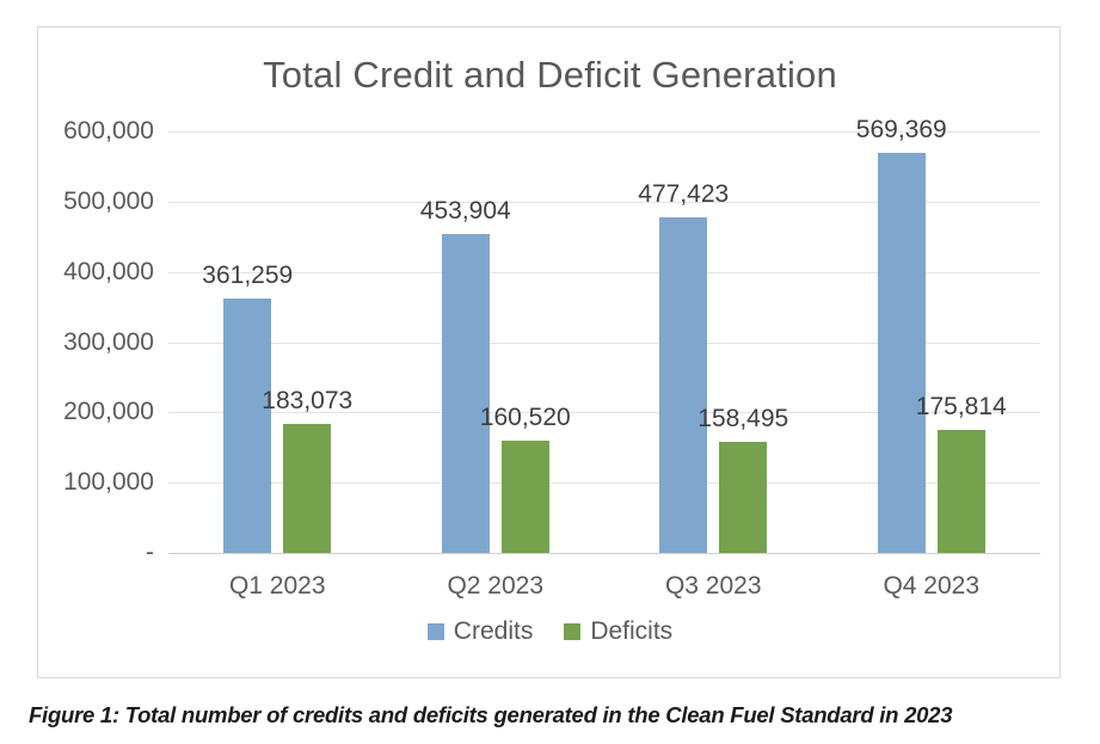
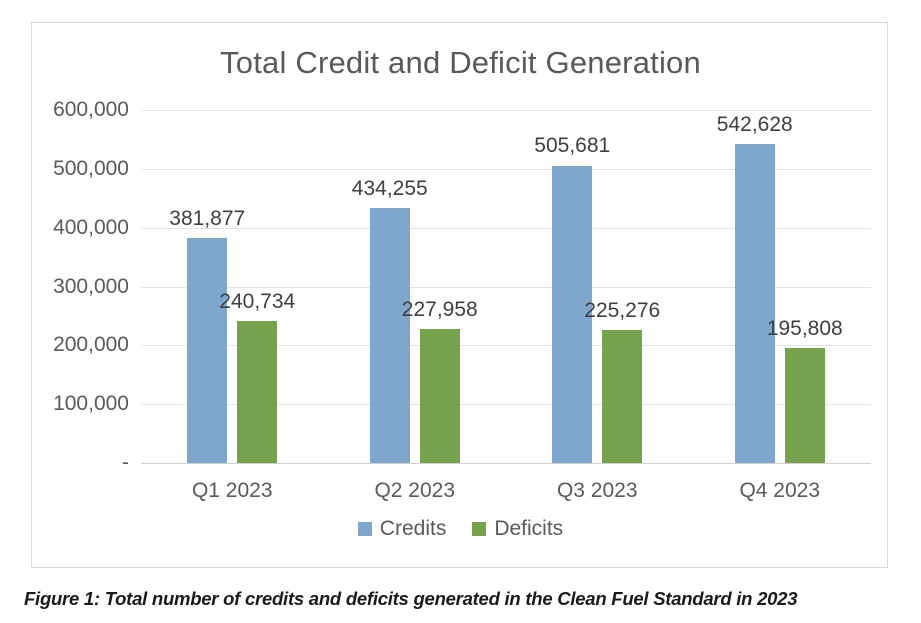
Credits/Q1 2023: 361,259 -> 381,877
Deficits/Q1 2023: 183,073 -> 240,734
Credits/Q2 2023: 453,904 -> 434,255
Deficits/Q2 2023: 160,520 -> 227,958
Credits/Q3 2023: 477,423 -> 505,681
Deficits/Q3 2023: 158,495 -> 225,276
Credits/Q4 2023: 569,369 -> 542,628
Deficits/Q4 2023: 175,814 -> 195,808
